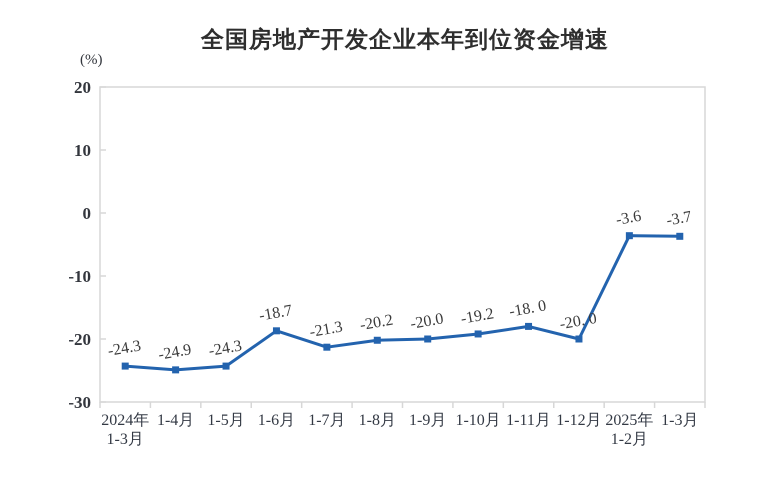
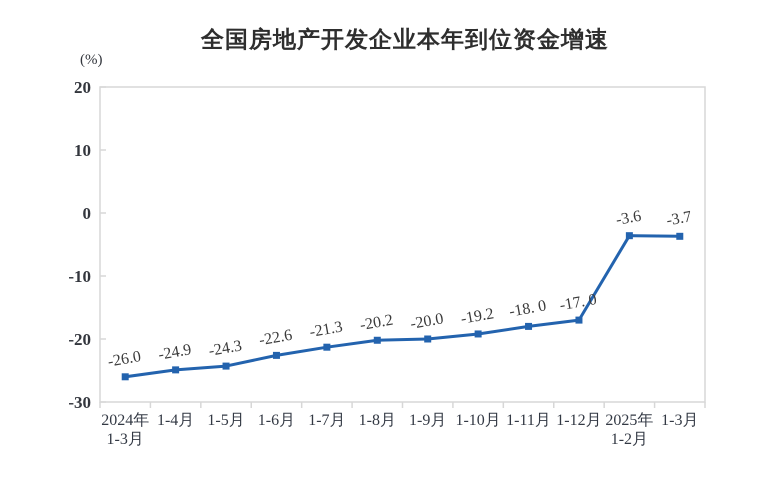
2024年 1-3月: -24.3 -> -26.0
1-6月: -18.7 -> -22.6
1-12月: -20 -> -17
